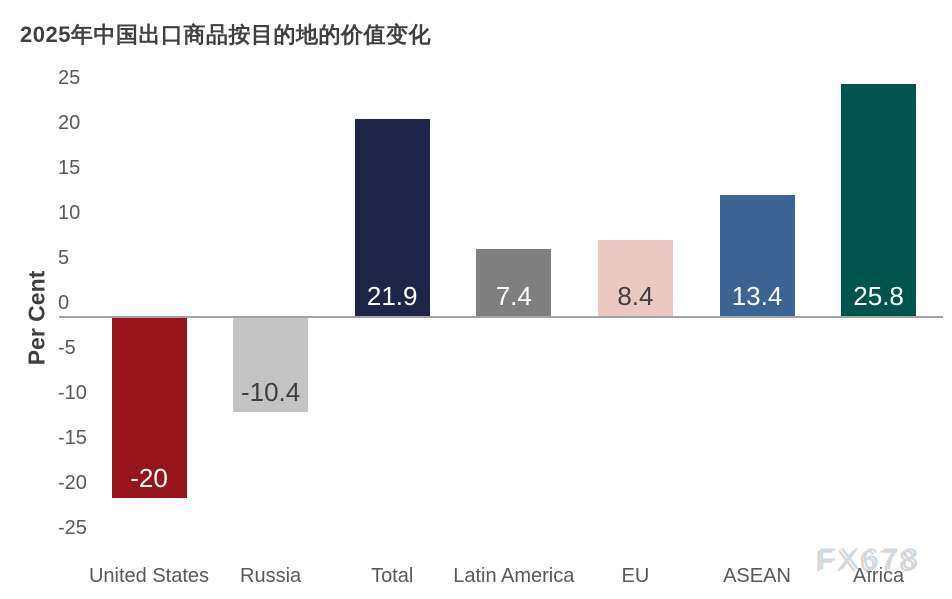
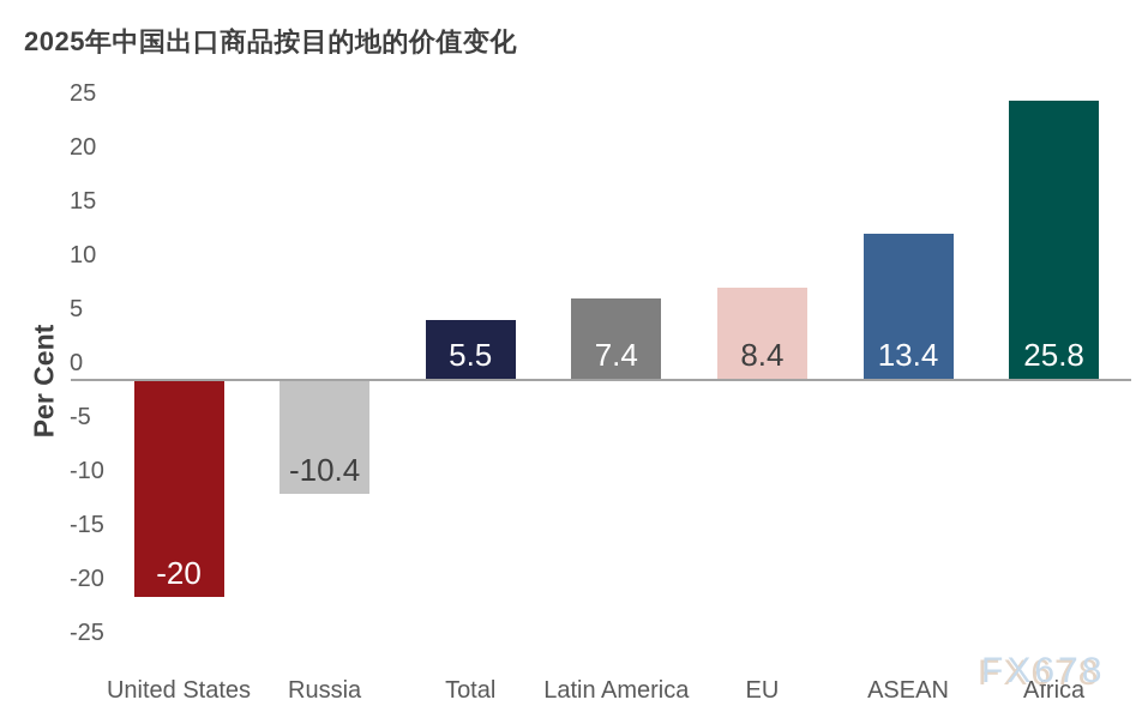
Total: 21.9 -> 5.5
